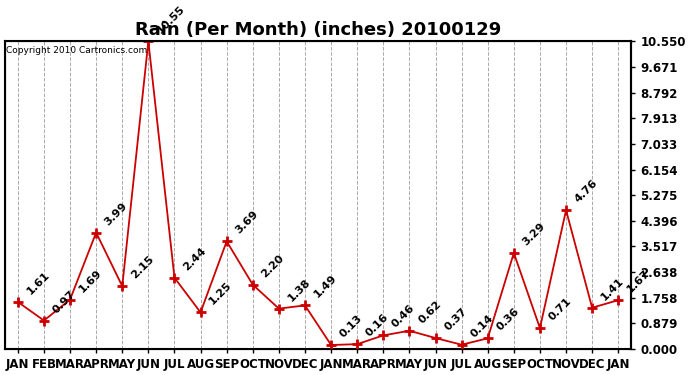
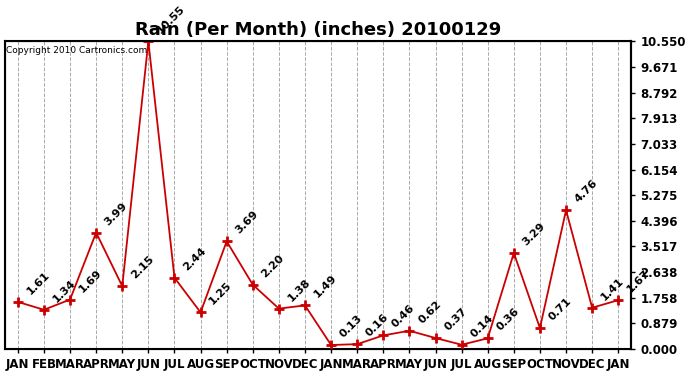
FEB: 0.97 -> 1.34
